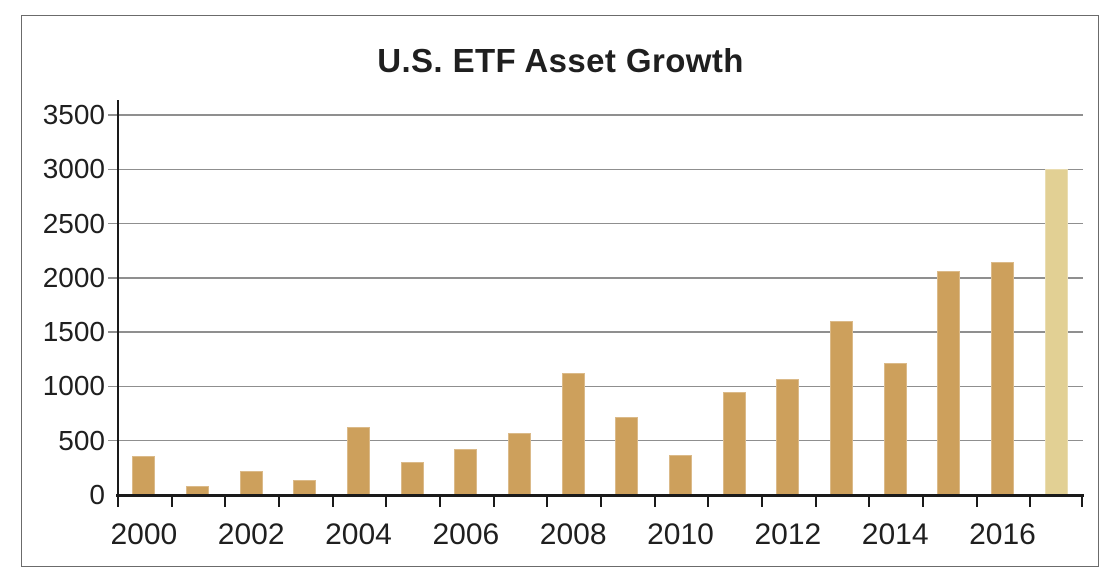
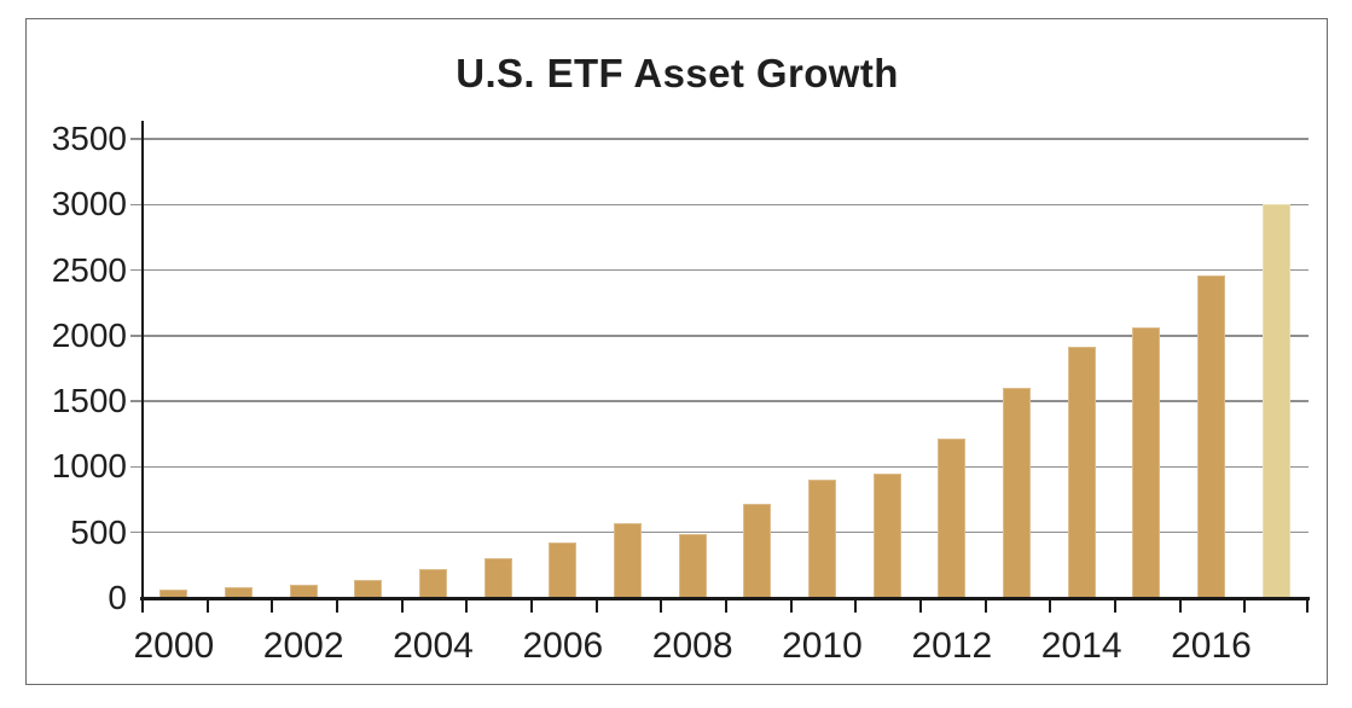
2000: 360 -> 60
2002: 220 -> 100
2004: 630 -> 220
2008: 1120 -> 490
2010: 370 -> 900
2012: 1070 -> 1220
2014: 1220 -> 1920
2016: 2150 -> 2460
